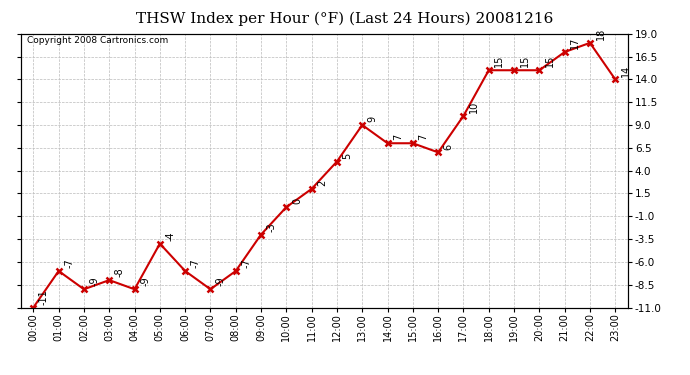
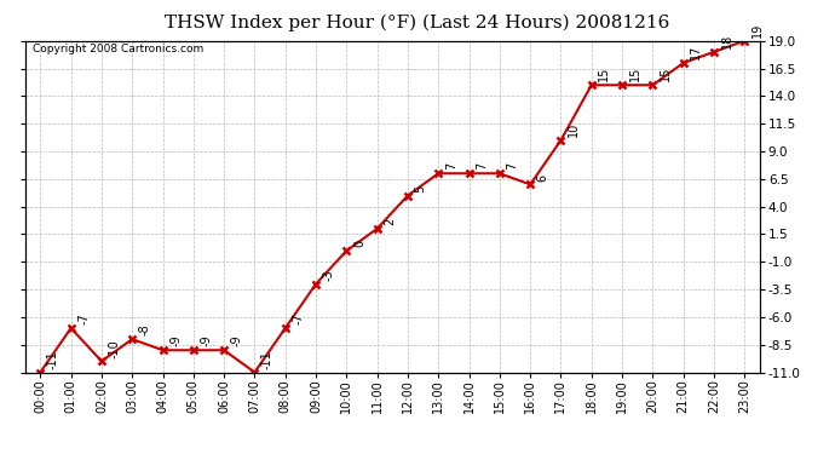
02:00: -9 -> -10
05:00: -4 -> -9
06:00: -7 -> -9
07:00: -9 -> -11
13:00: 9 -> 7
23:00: 14 -> 19
